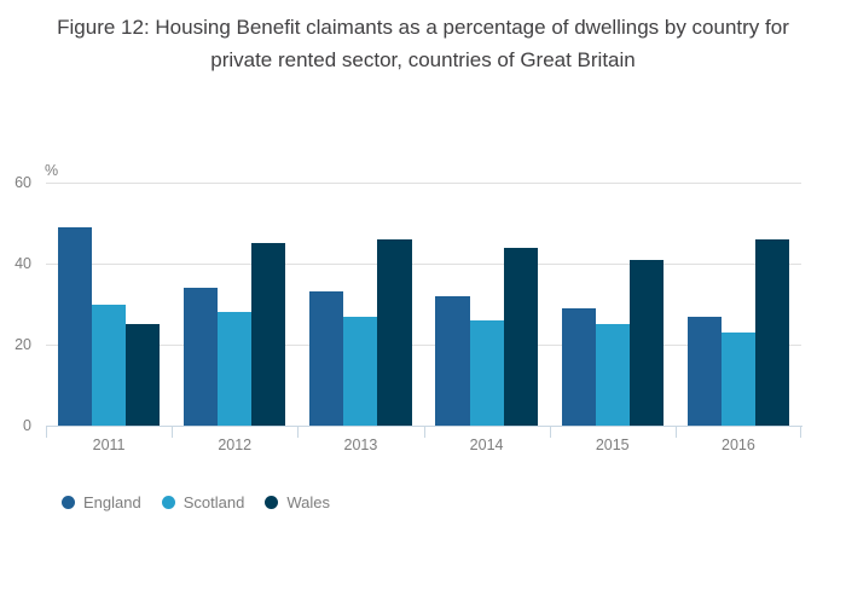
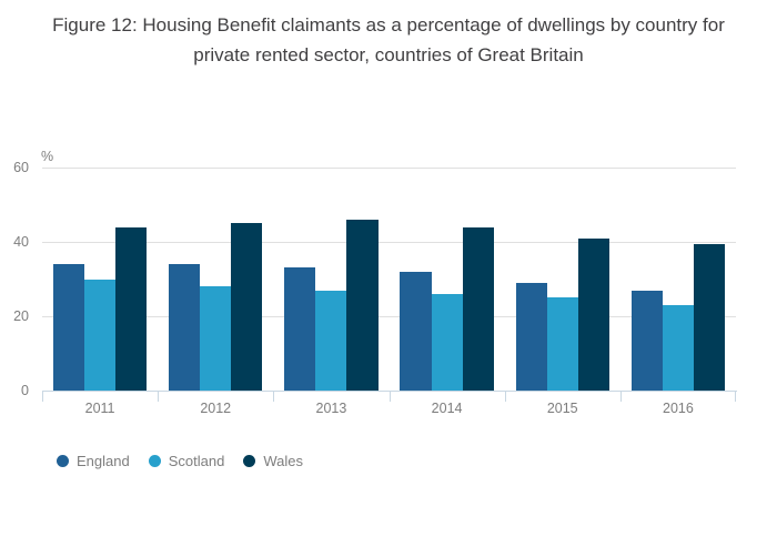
England/2011: 49 -> 34
Wales/2011: 25 -> 44
Wales/2016: 46 -> 40
